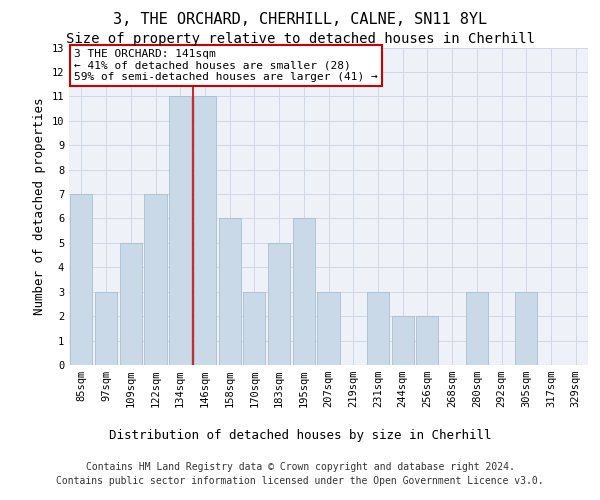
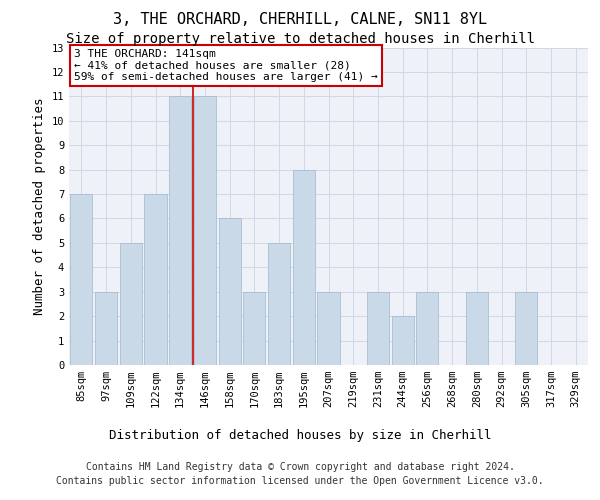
195sqm: 6 -> 8
256sqm: 2 -> 3
